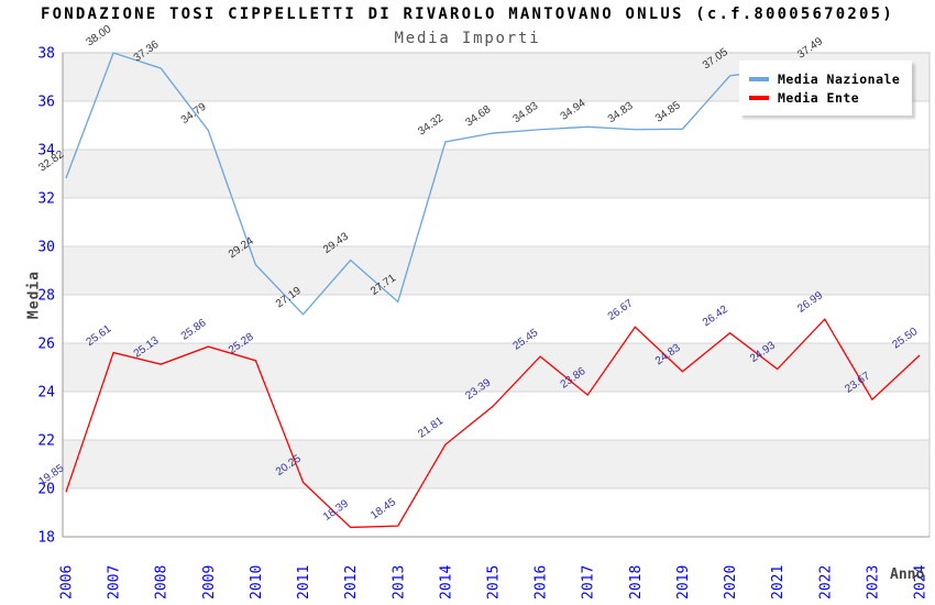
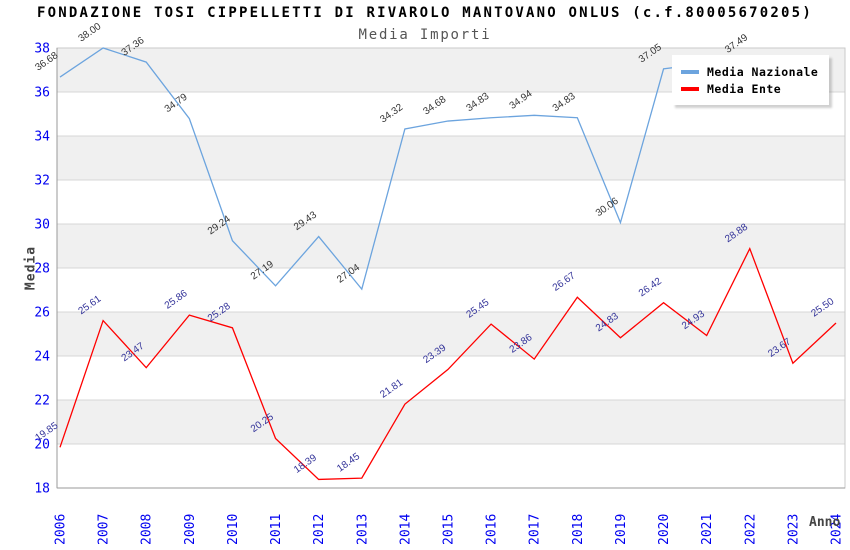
Media Nazionale/2006: 32.82 -> 36.68
Media Ente/2008: 25.13 -> 23.47
Media Nazionale/2013: 27.71 -> 27.04
Media Nazionale/2019: 34.85 -> 30.06
Media Ente/2022: 26.99 -> 28.88
